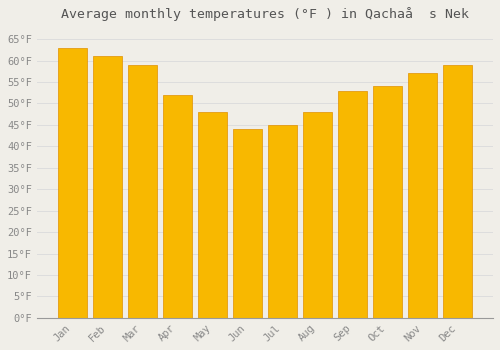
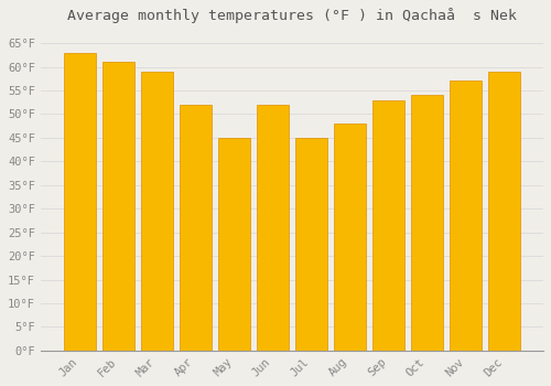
May: 48°F -> 45°F
Jun: 44°F -> 52°F
